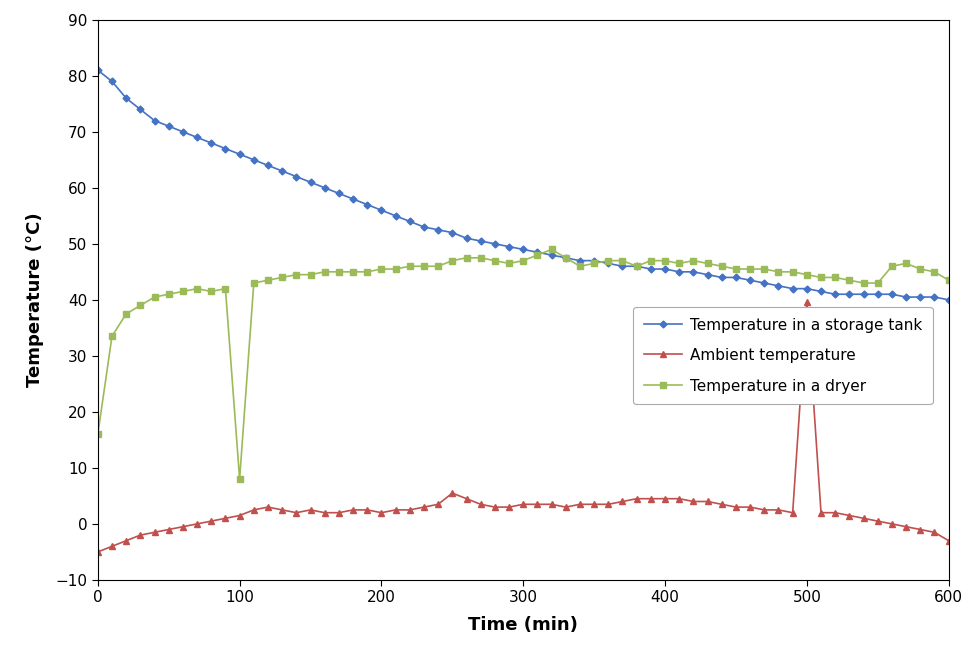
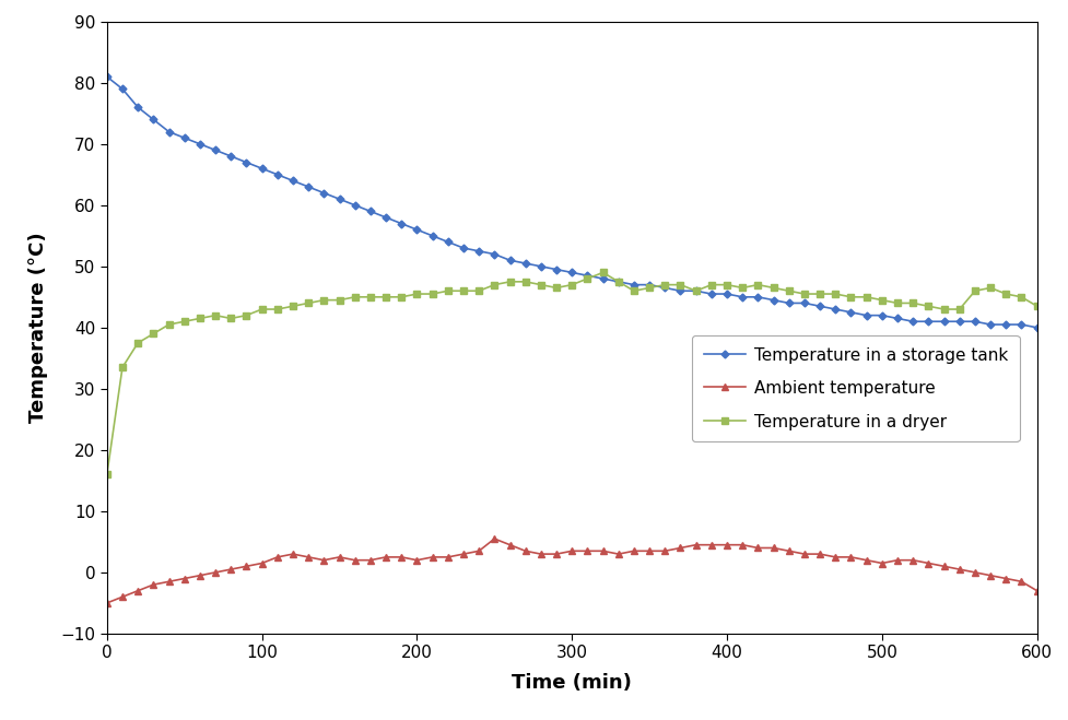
Temperature in a dryer/100: 8.0 -> 43.0
Ambient temperature/500: 39.6 -> 1.5
